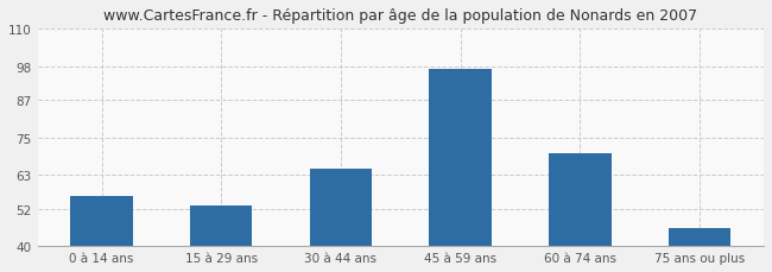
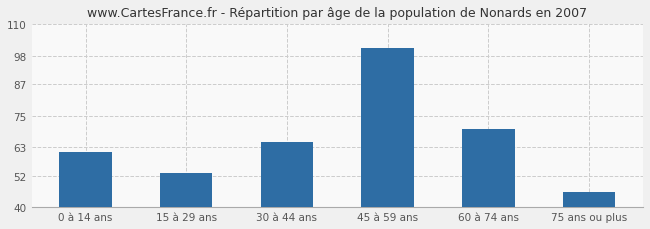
0 à 14 ans: 56 -> 61
45 à 59 ans: 97 -> 101
